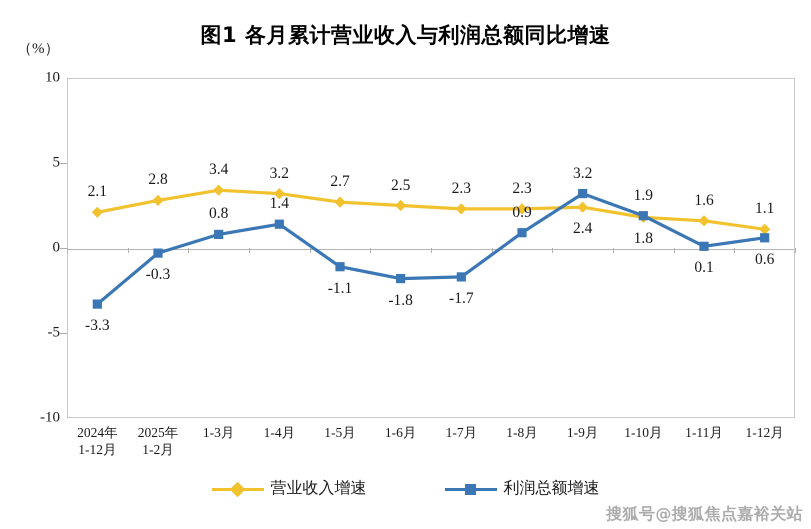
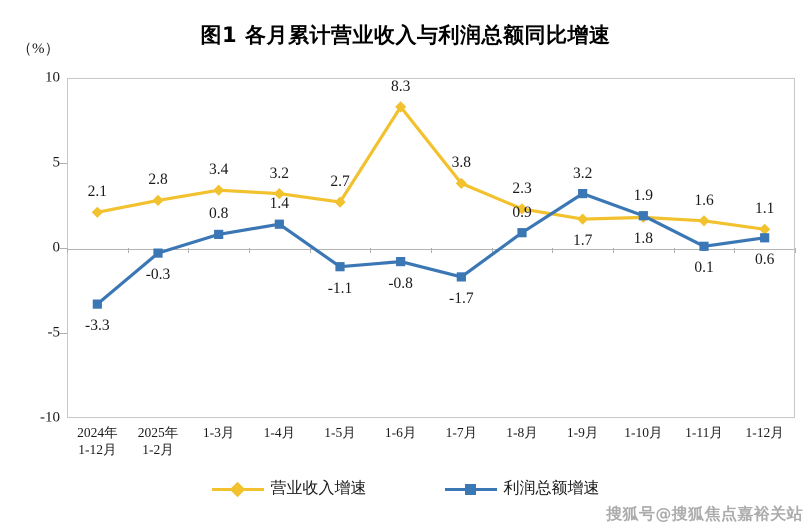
营业收入增速/1-6月: 2.5 -> 8.3
利润总额增速/1-6月: -1.8 -> -0.8
营业收入增速/1-7月: 2.3 -> 3.8
营业收入增速/1-9月: 2.4 -> 1.7
